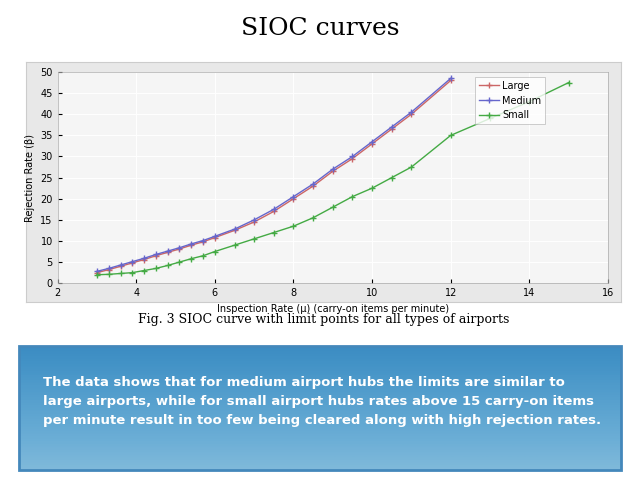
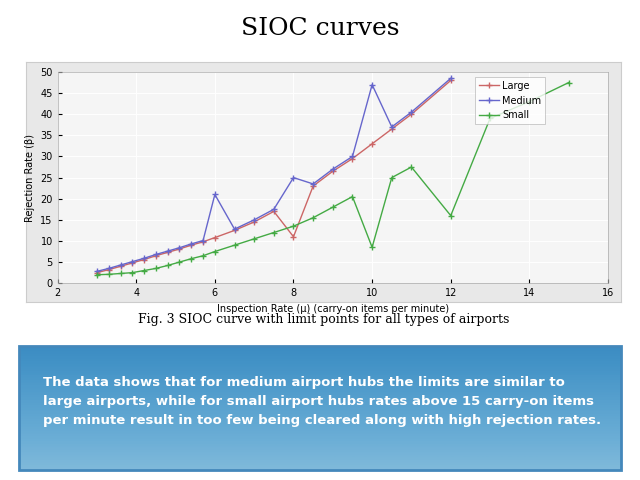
Medium/6: 11.1 -> 21.0
Large/8: 20.0 -> 11.0
Medium/8: 20.5 -> 25.0
Medium/10: 33.5 -> 47.0
Small/10: 22.5 -> 8.5
Small/12: 35.0 -> 16.0
